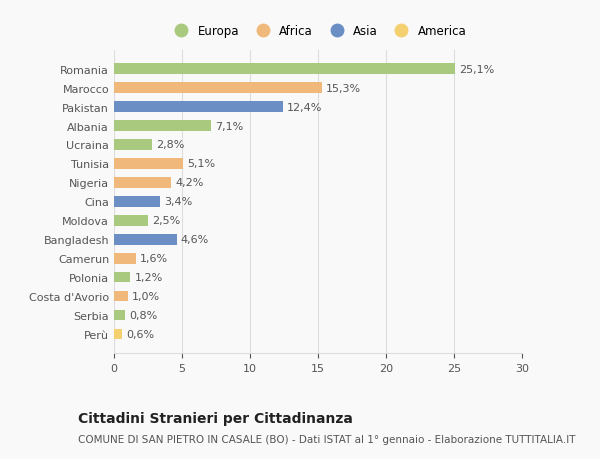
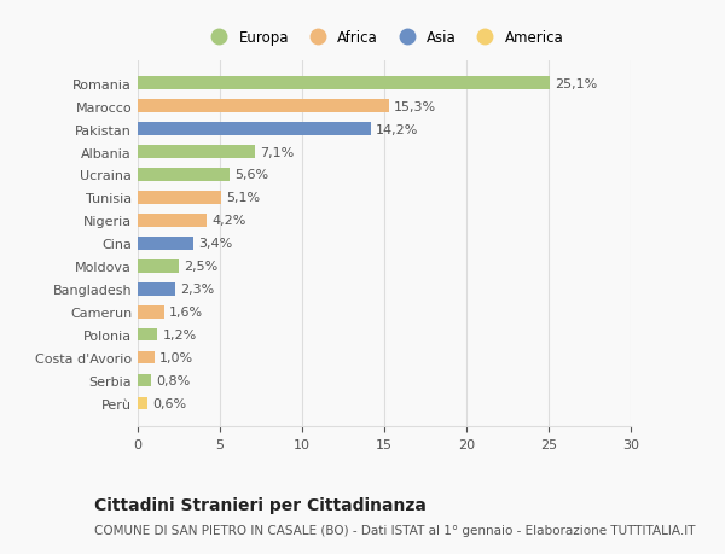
Pakistan: 12,4% -> 14,2%
Ucraina: 2,8% -> 5,6%
Bangladesh: 4,6% -> 2,3%
